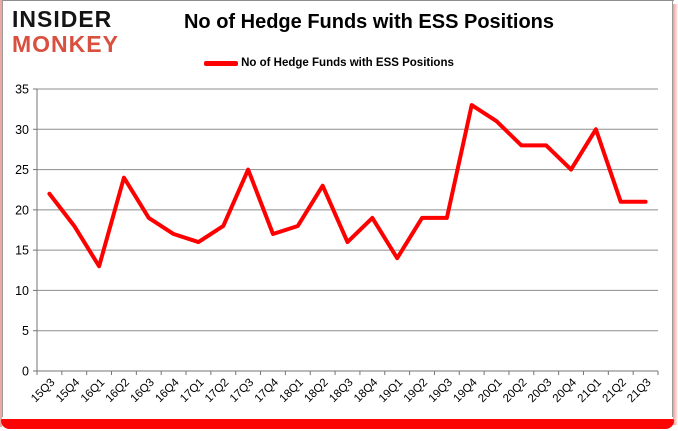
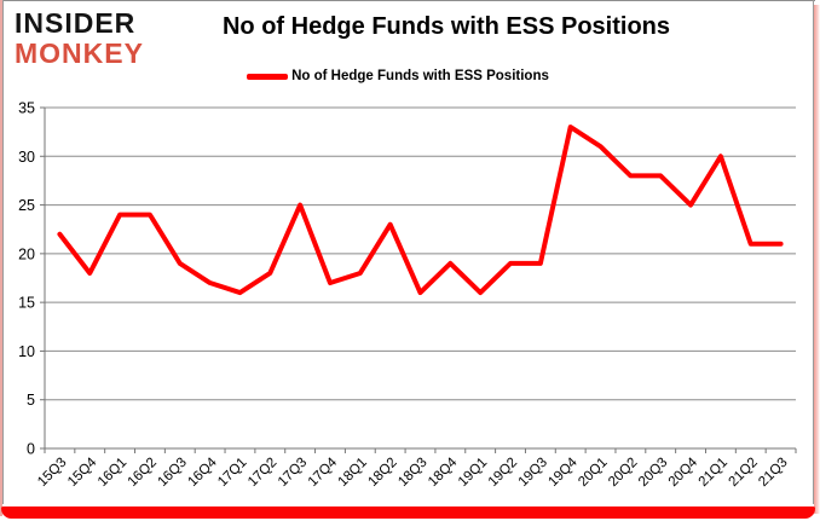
16Q1: 13 -> 24
19Q1: 14 -> 16
